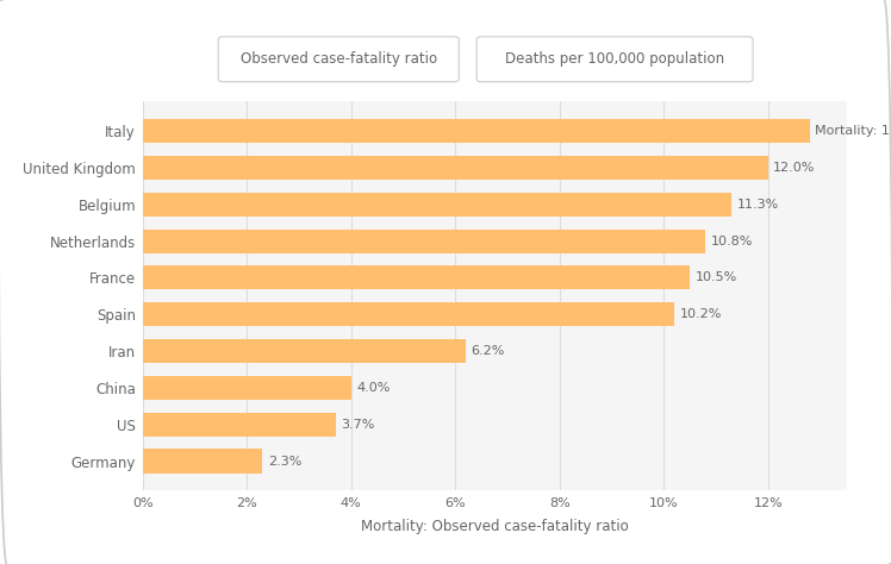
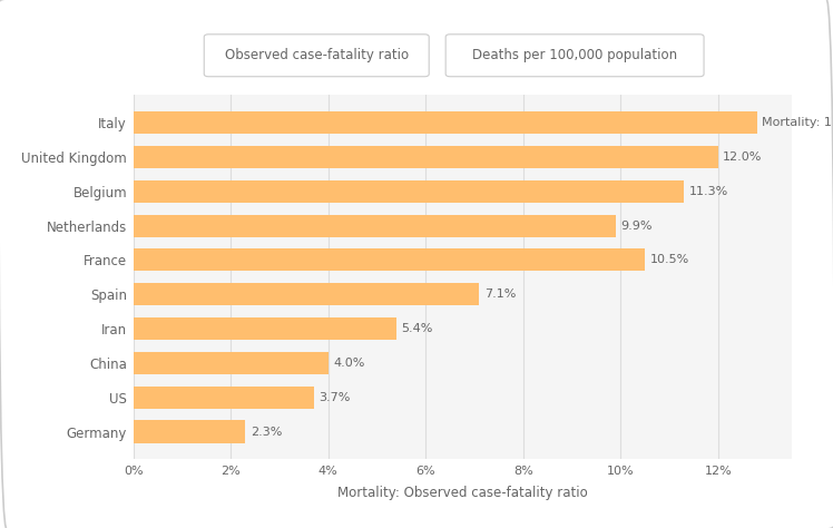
Netherlands: 10.8% -> 9.9%
Spain: 10.2% -> 7.1%
Iran: 6.2% -> 5.4%
